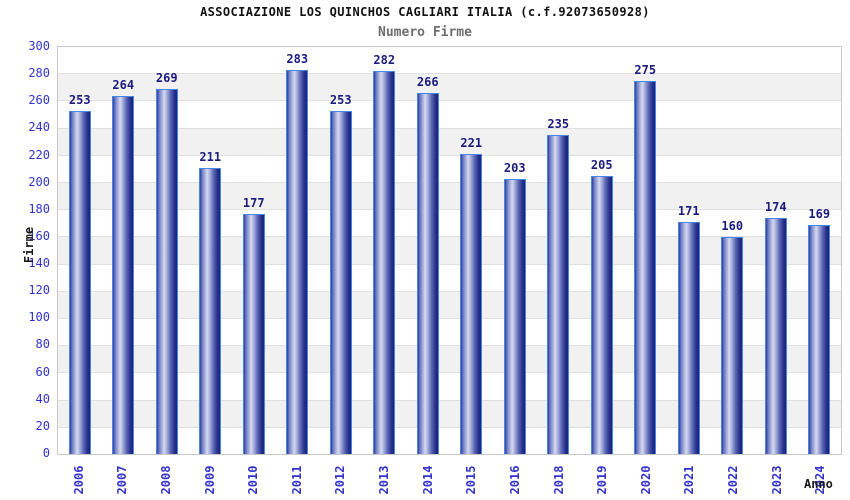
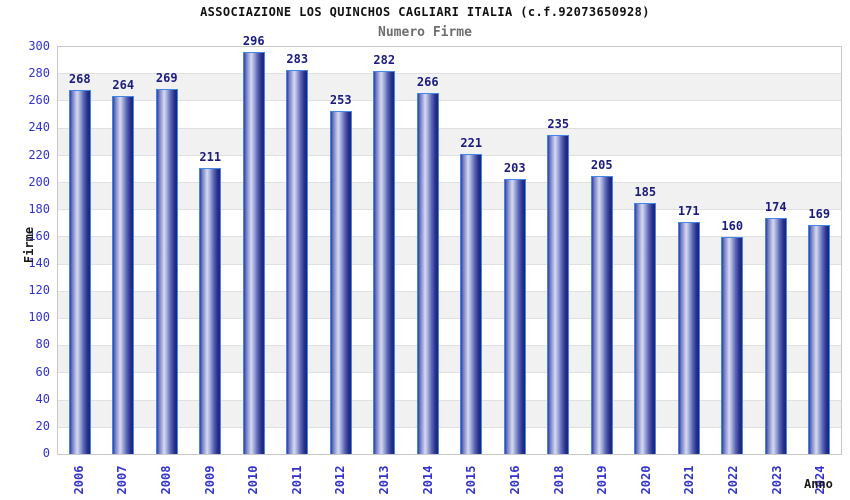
2006: 253 -> 268
2010: 177 -> 296
2020: 275 -> 185
